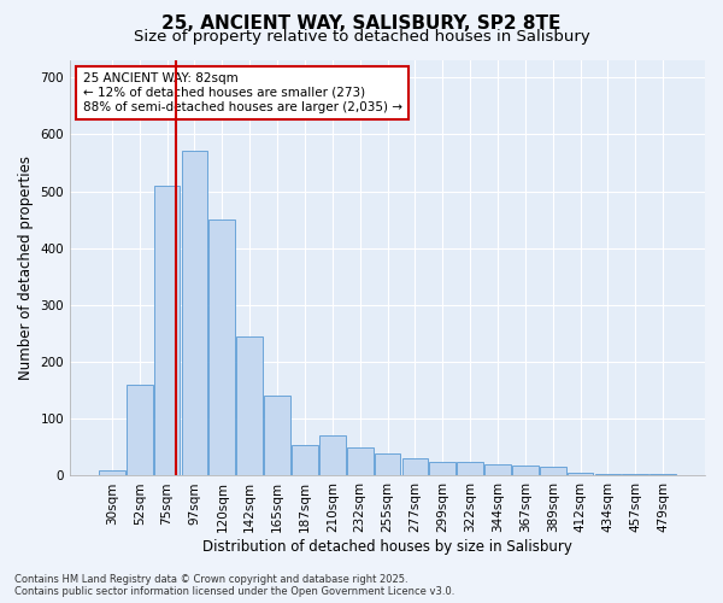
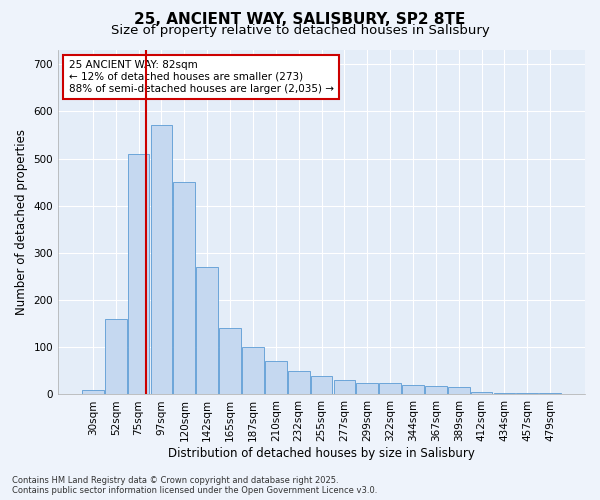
142sqm: 245 -> 270
187sqm: 55 -> 100
